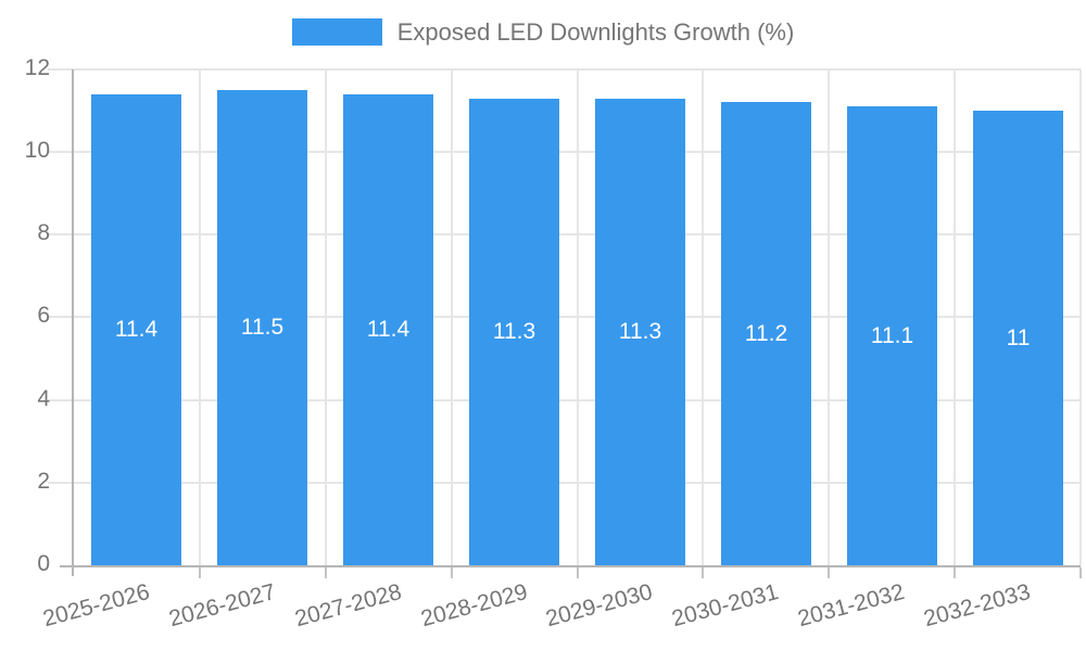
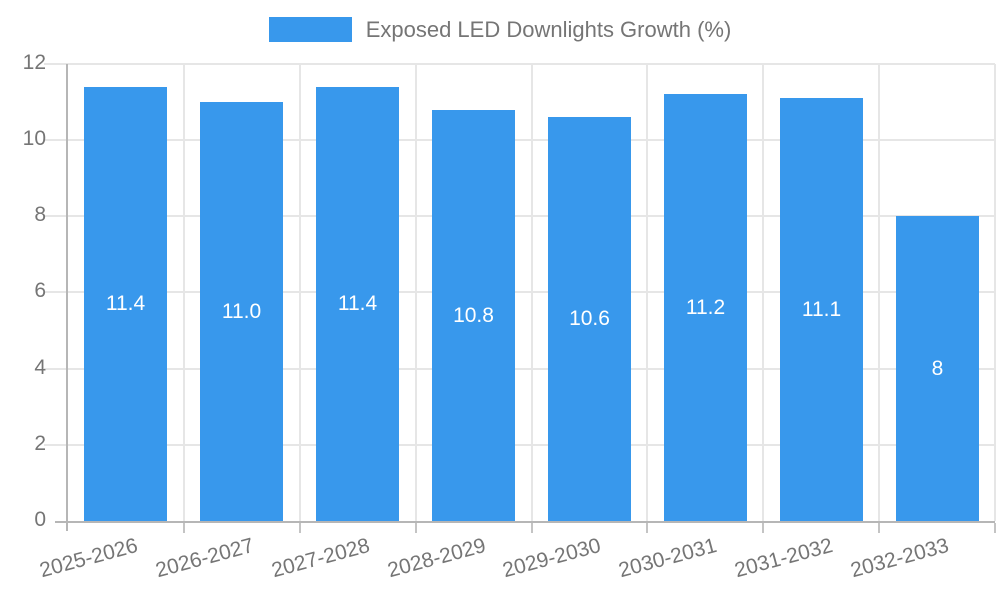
2026-2027: 11.5 -> 11.0
2028-2029: 11.3 -> 10.8
2029-2030: 11.3 -> 10.6
2032-2033: 11 -> 8
